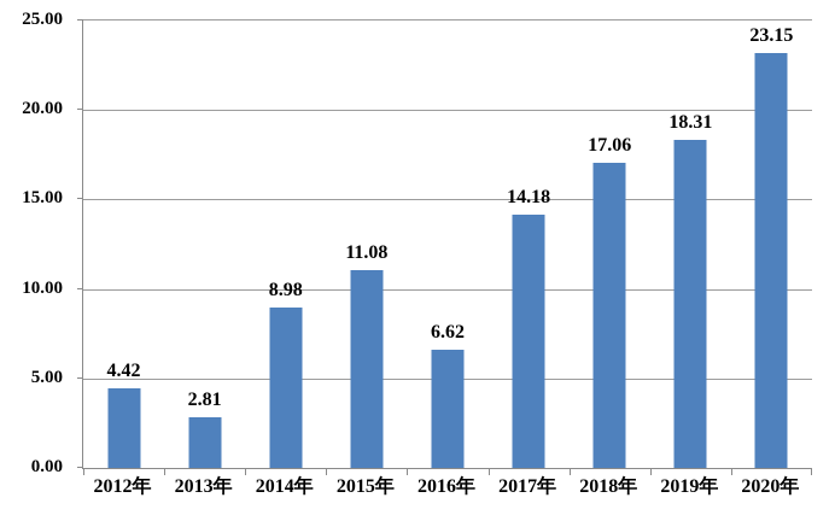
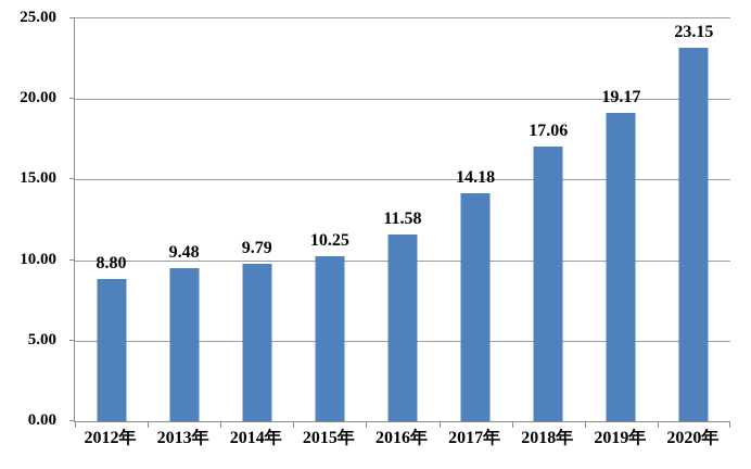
2012年: 4.42 -> 8.80
2013年: 2.81 -> 9.48
2014年: 8.98 -> 9.79
2015年: 11.08 -> 10.25
2016年: 6.62 -> 11.58
2019年: 18.31 -> 19.17
